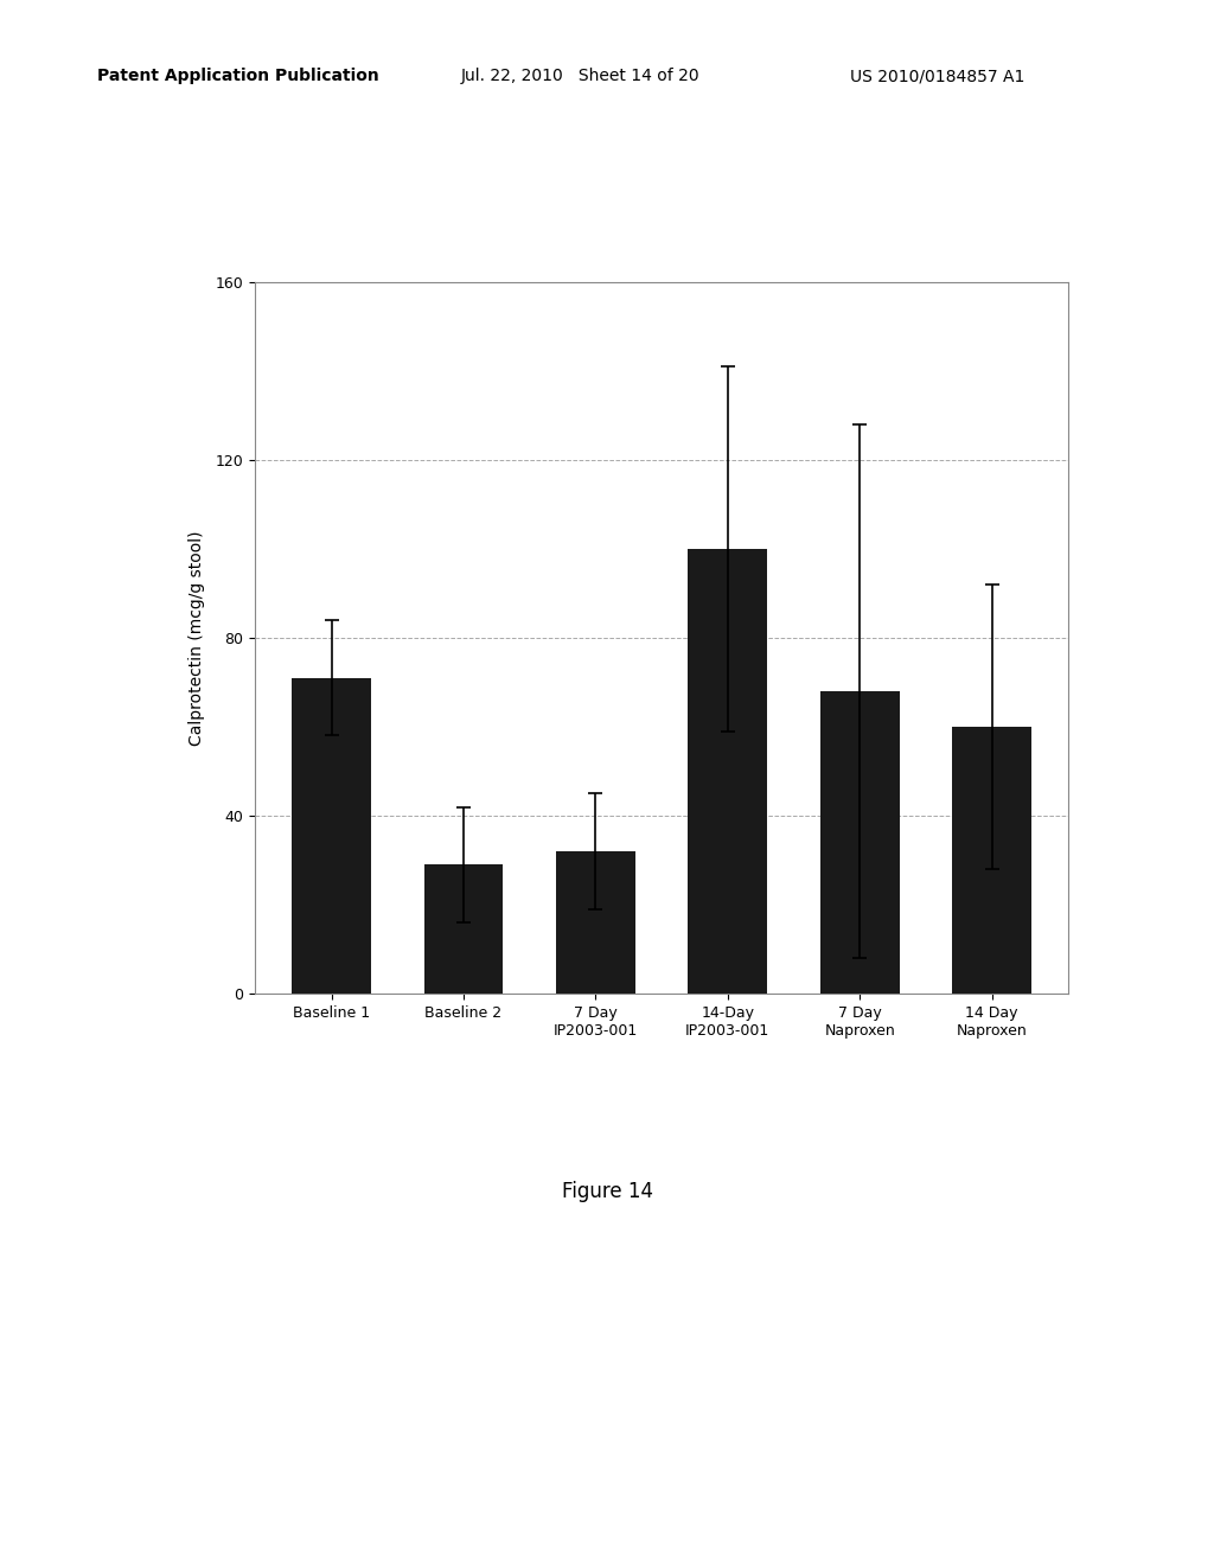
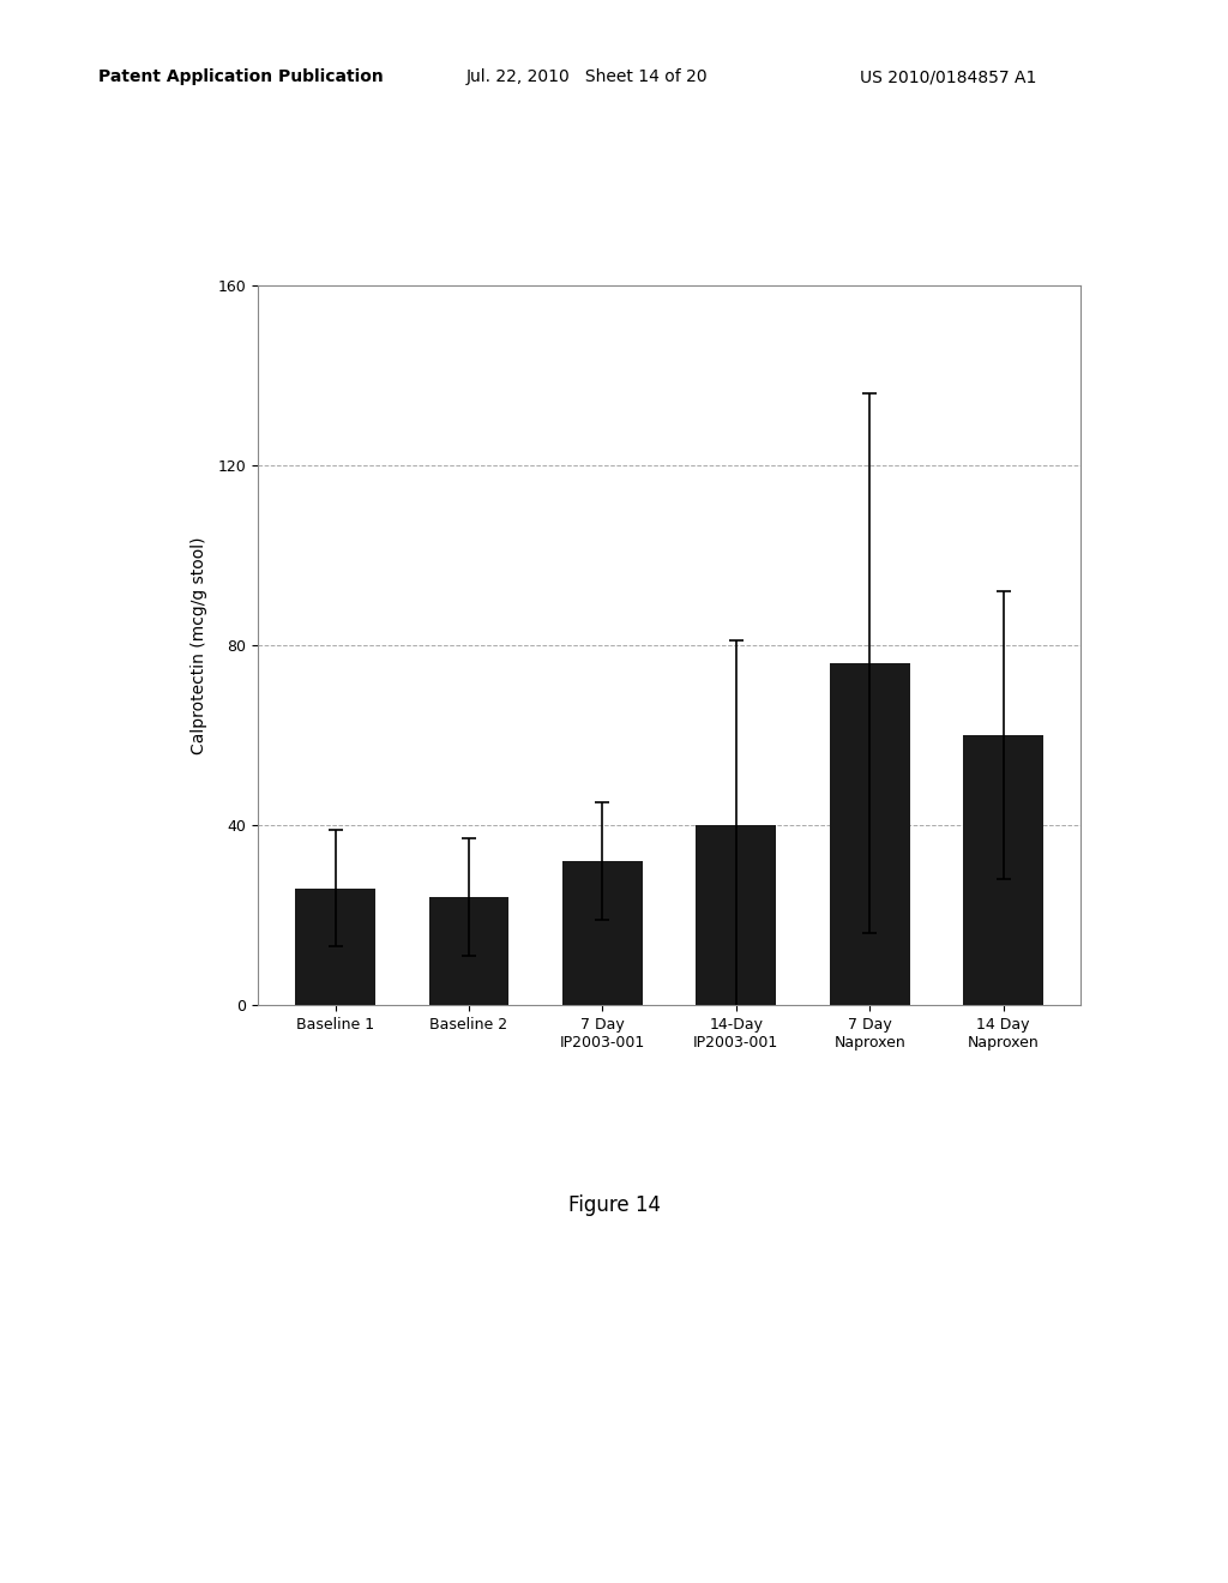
Baseline 1: 71 -> 26
Baseline 2: 29 -> 24
14-Day IP2003-001: 100 -> 40
7 Day Naproxen: 68 -> 76
